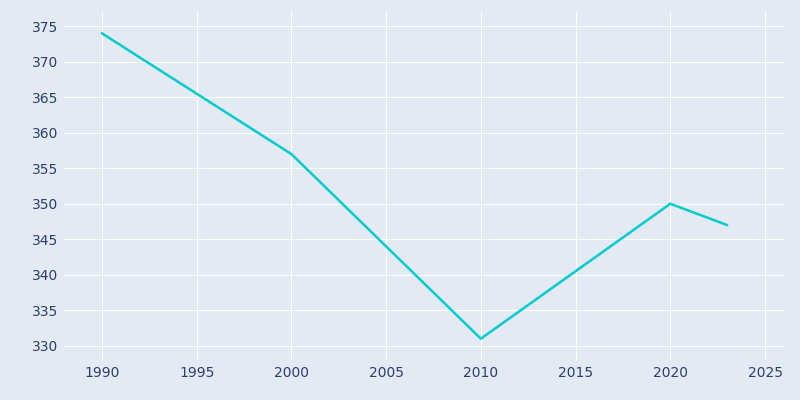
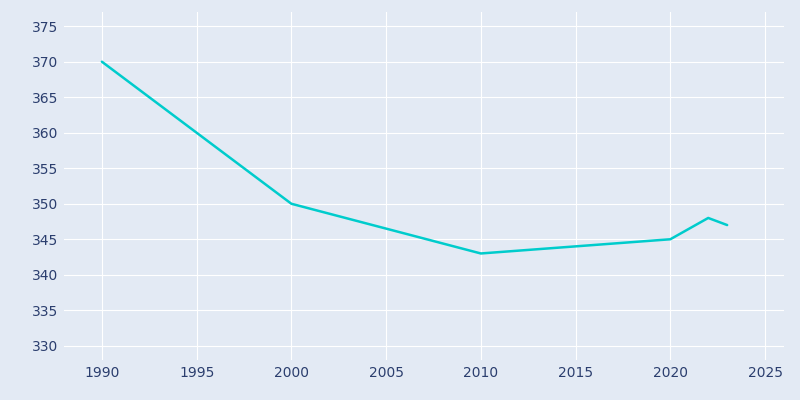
1990: 374 -> 370
2000: 357 -> 350
2010: 331 -> 343
2020: 350 -> 345
